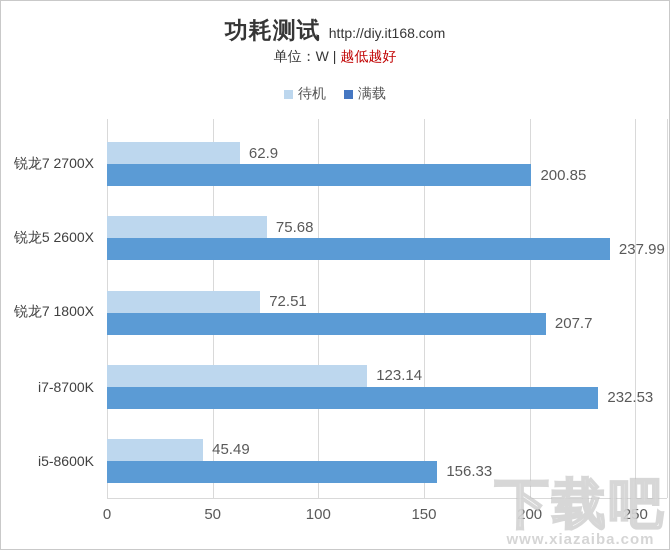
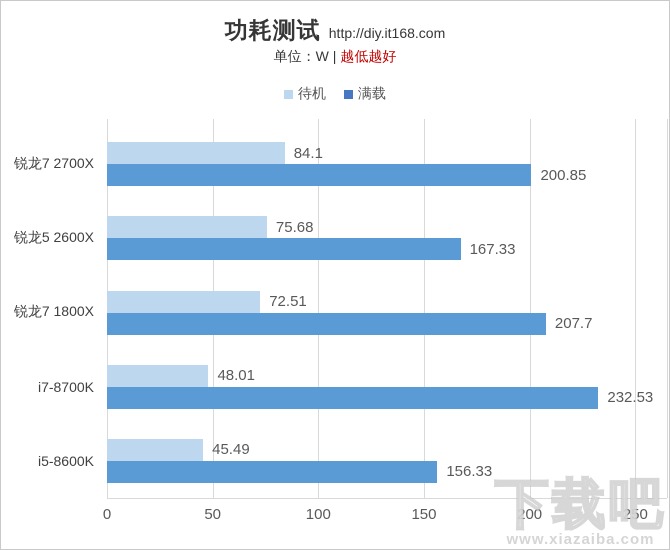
待机/锐龙7 2700X: 62.9 -> 84.1
满载/锐龙5 2600X: 237.99 -> 167.33
待机/i7-8700K: 123.14 -> 48.01
